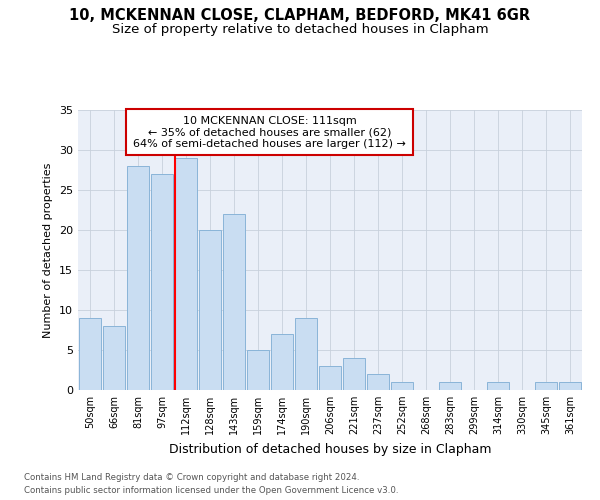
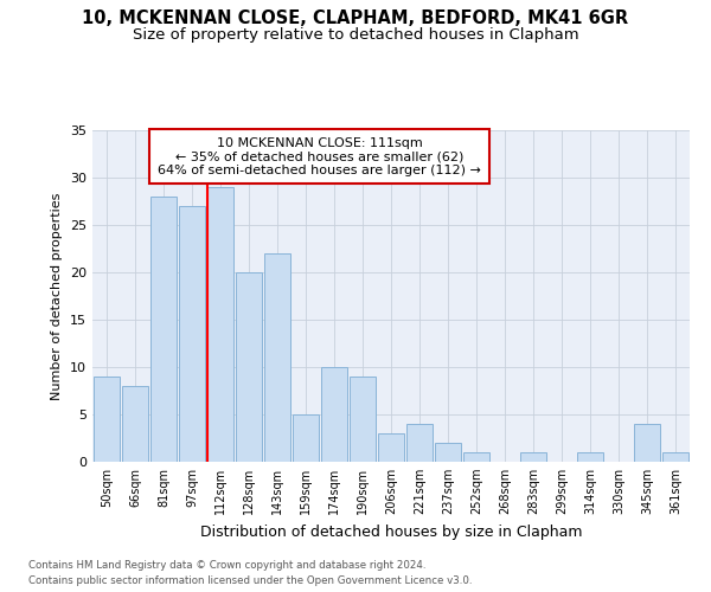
174sqm: 7 -> 10
345sqm: 1 -> 4
